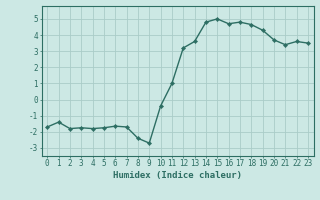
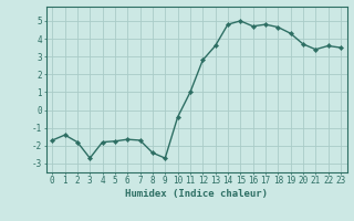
3: -1.8 -> -2.7
12: 3.2 -> 2.8
